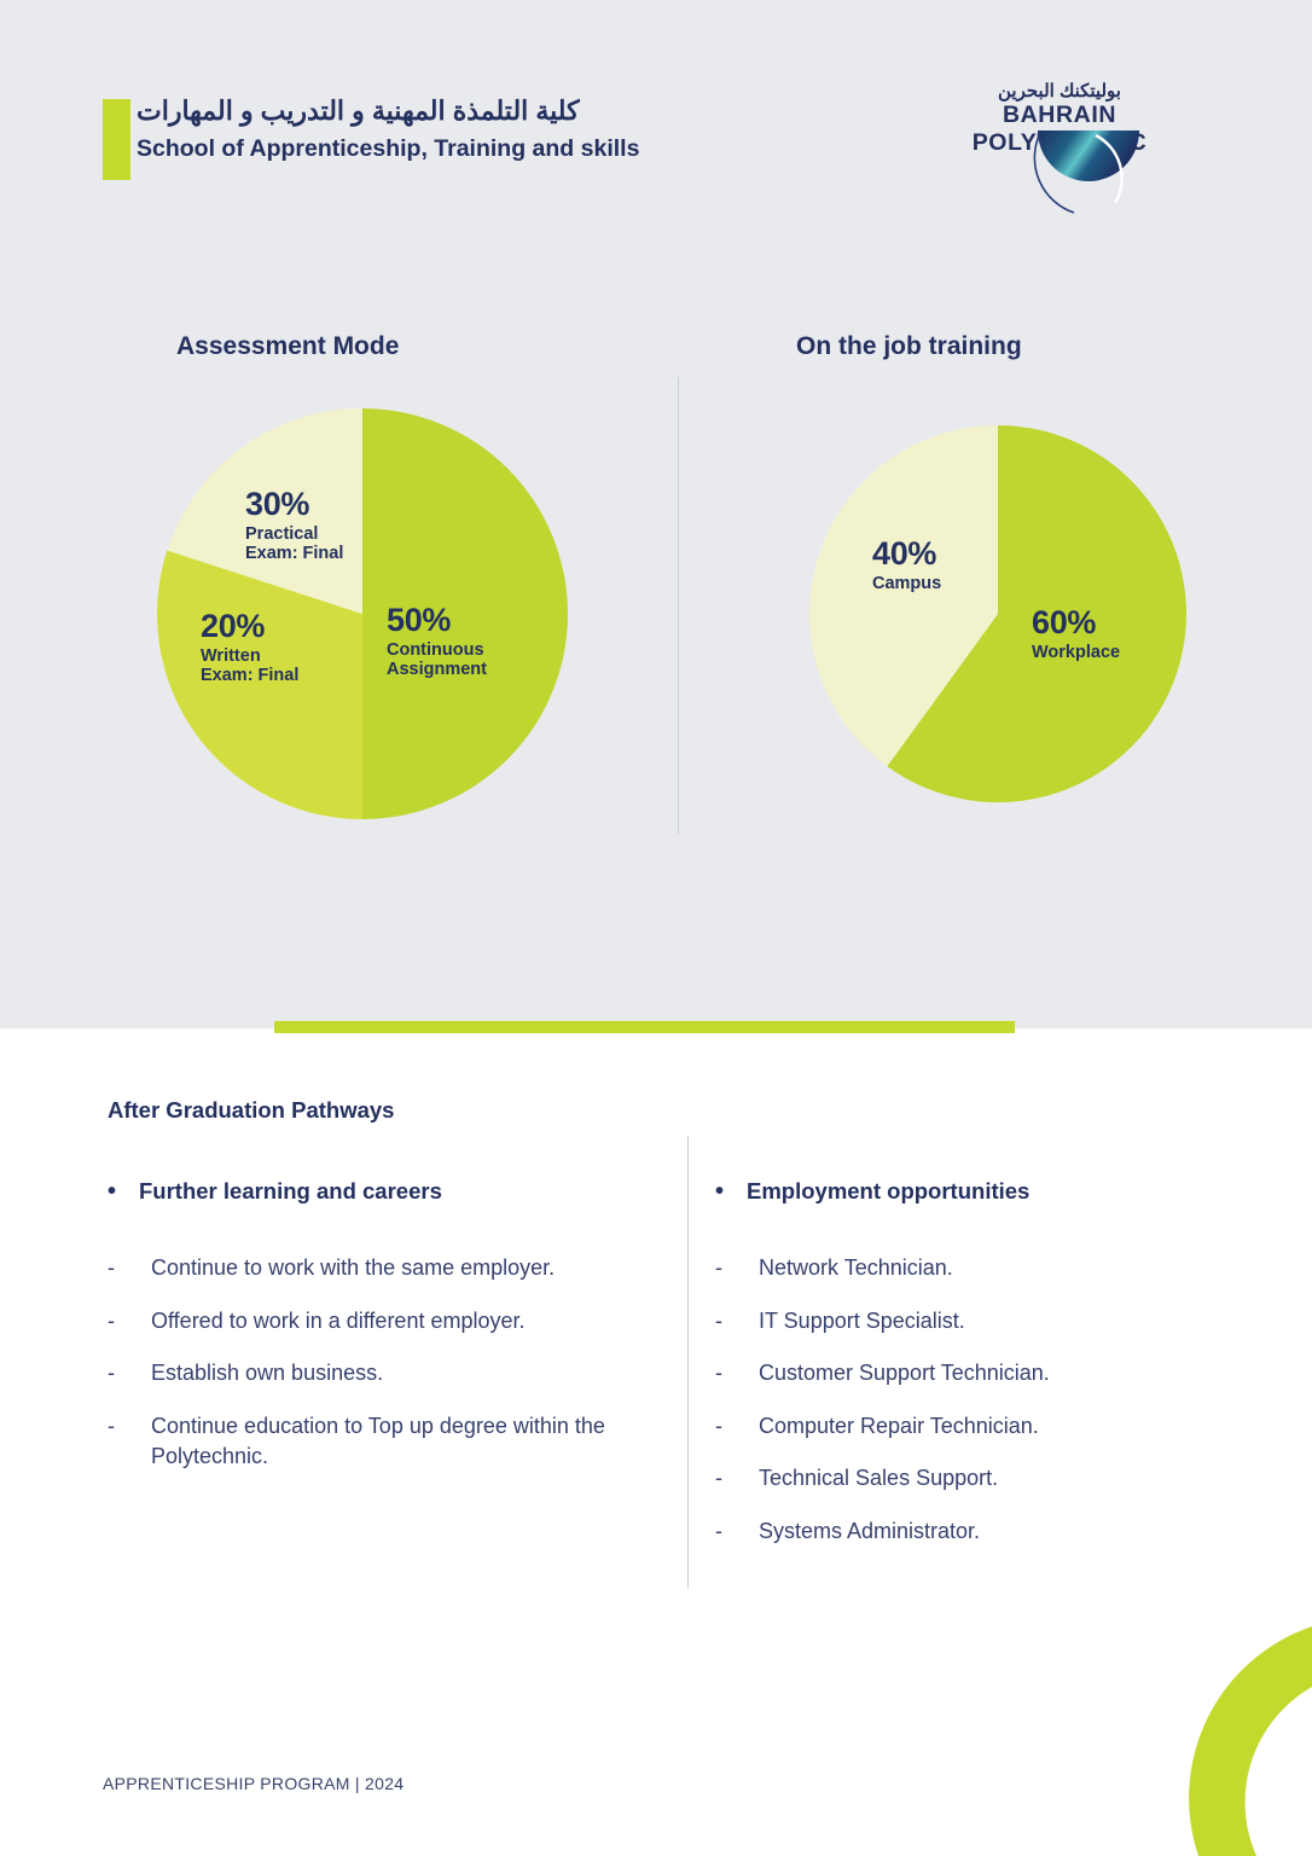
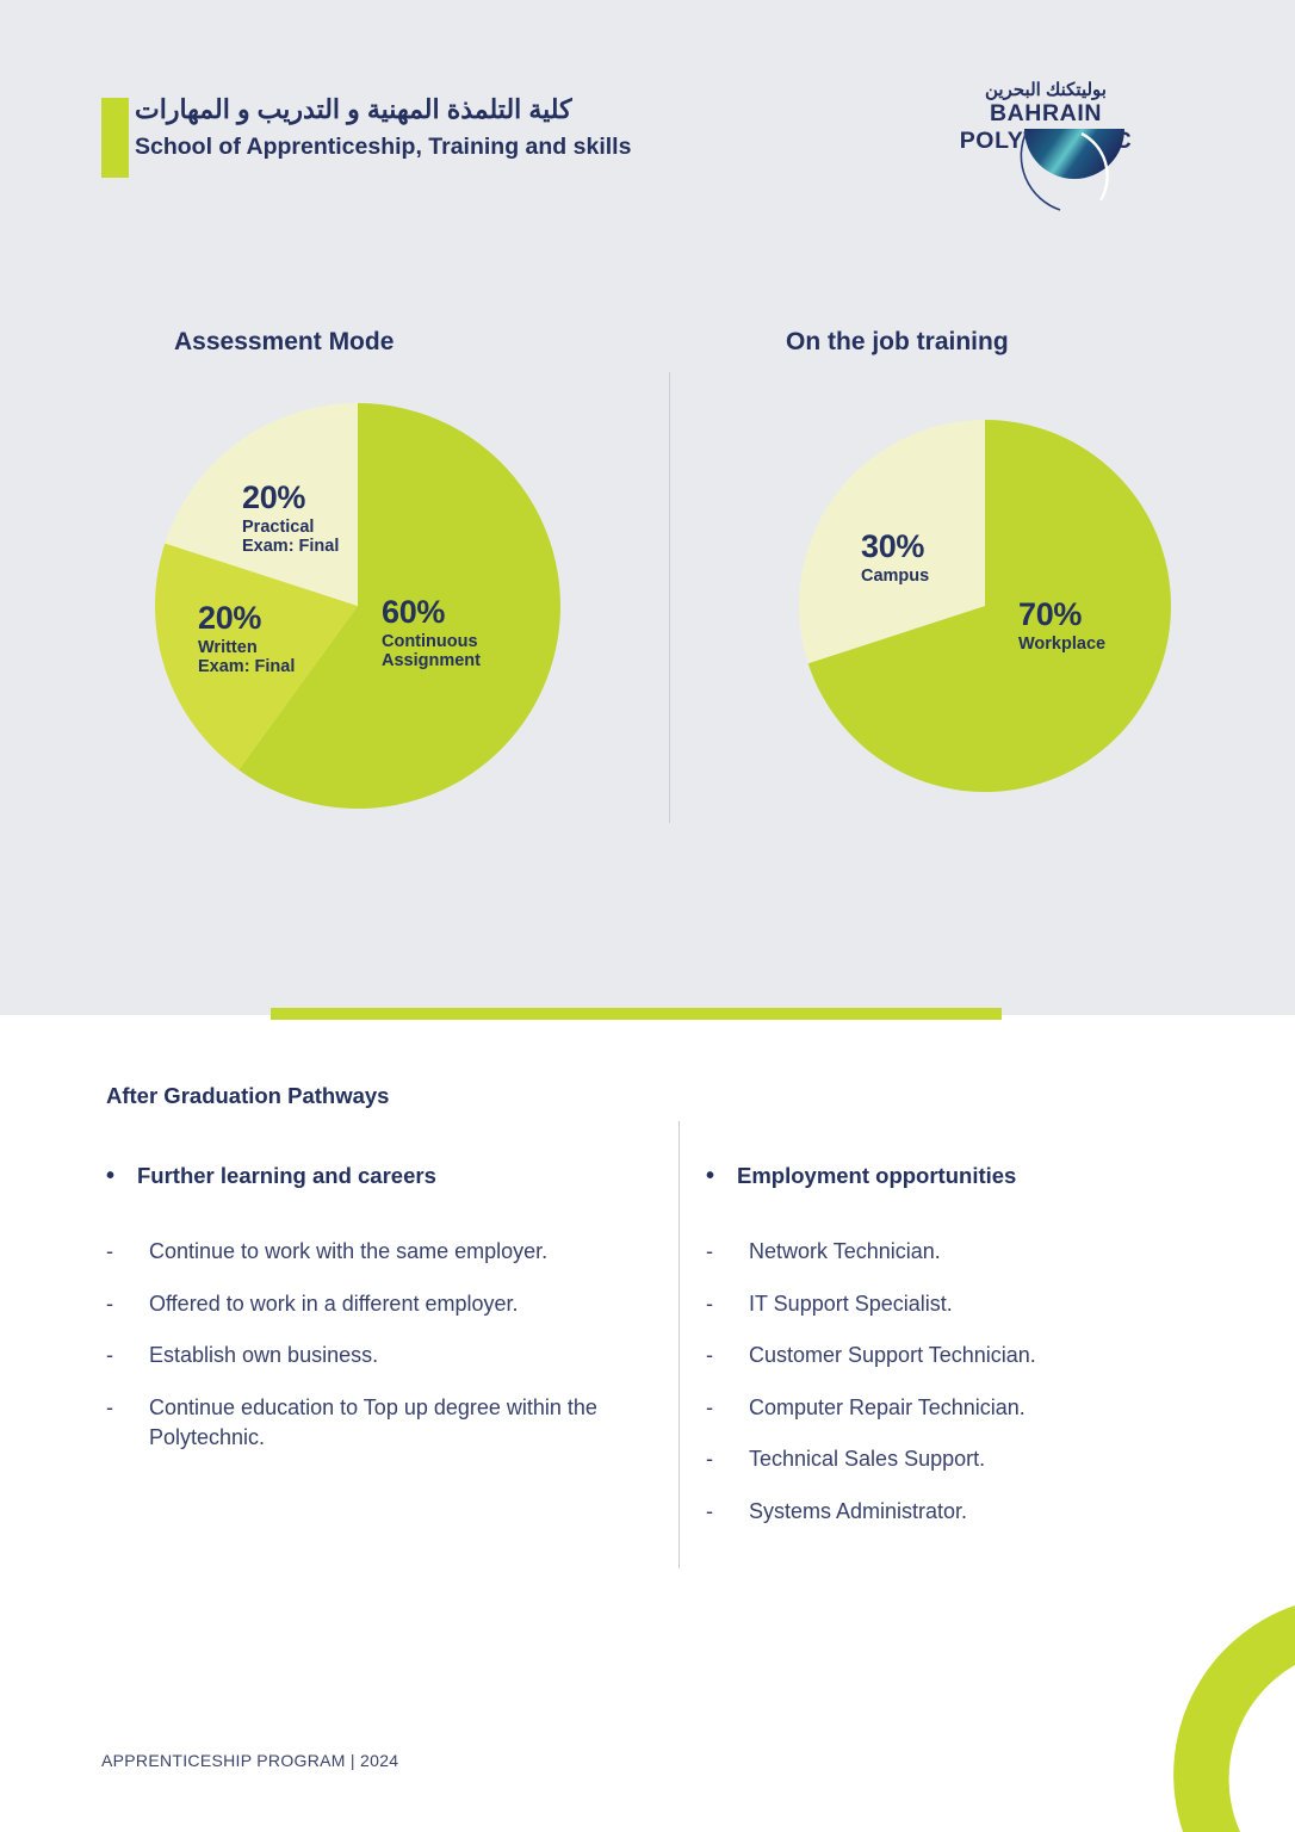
Assessment Mode/Continuous Assignment: 50% -> 60%
Assessment Mode/Practical Exam: Final: 30% -> 20%
On the job training/Workplace: 60% -> 70%
On the job training/Campus: 40% -> 30%
